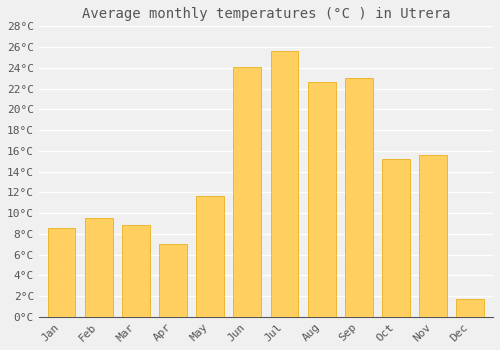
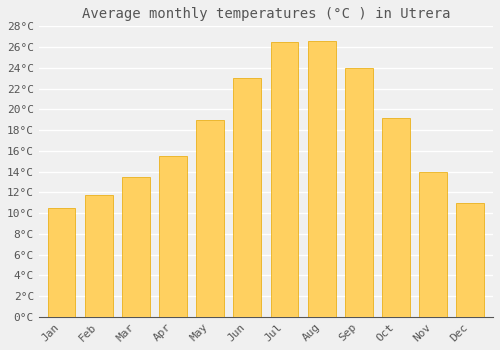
Jan: 8.6°C -> 10.5°C
Feb: 9.5°C -> 11.7°C
Mar: 8.8°C -> 13.5°C
Apr: 7.0°C -> 15.5°C
May: 11.6°C -> 19.0°C
Jun: 24.1°C -> 23.0°C
Jul: 25.6°C -> 26.5°C
Aug: 22.6°C -> 26.6°C
Sep: 23.0°C -> 24.0°C
Oct: 15.2°C -> 19.2°C
Nov: 15.6°C -> 14.0°C
Dec: 1.7°C -> 11.0°C
